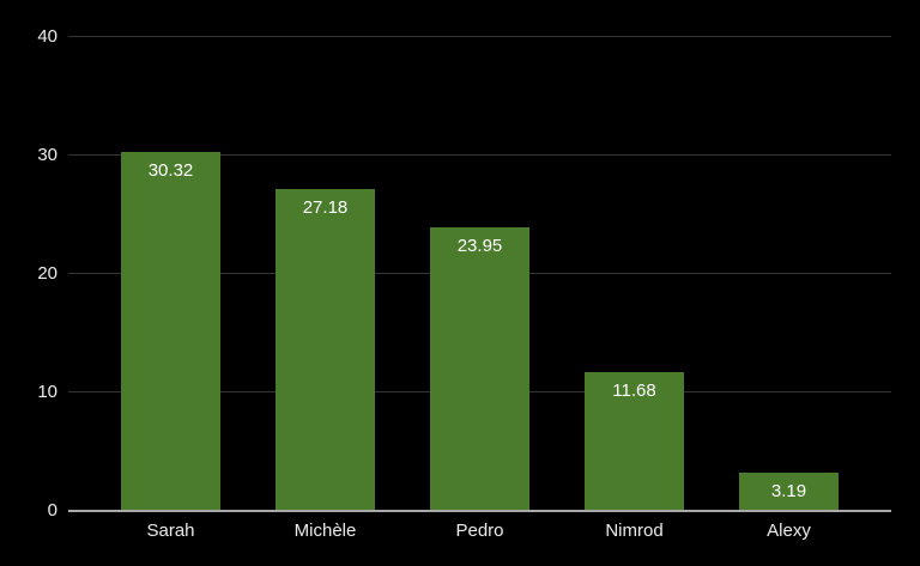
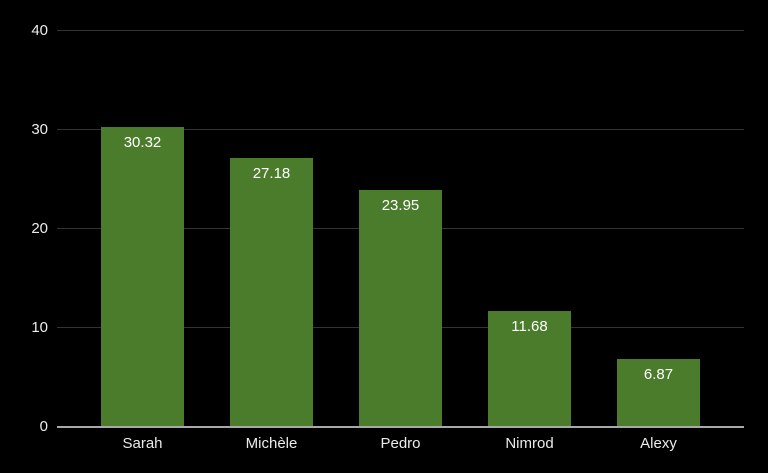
Alexy: 3.19 -> 6.87
